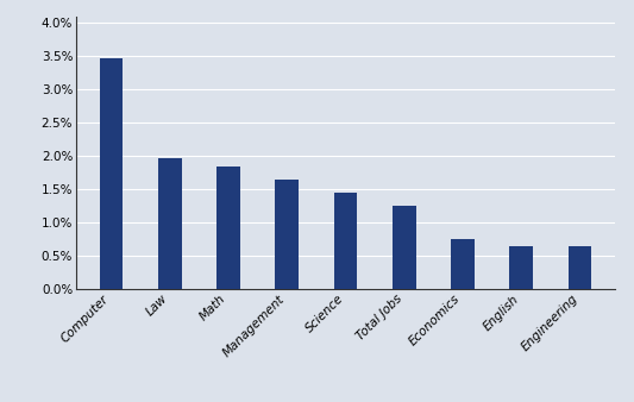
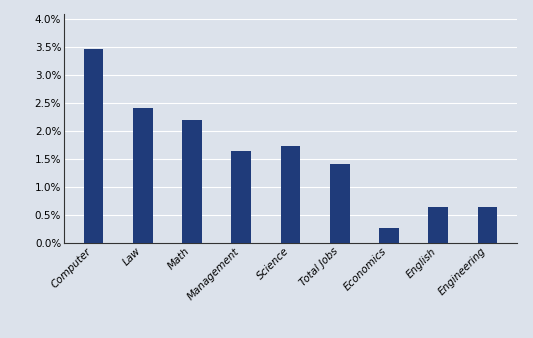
Law: 1.96% -> 2.42%
Math: 1.85% -> 2.20%
Science: 1.46% -> 1.74%
Total Jobs: 1.26% -> 1.42%
Economics: 0.75% -> 0.28%
